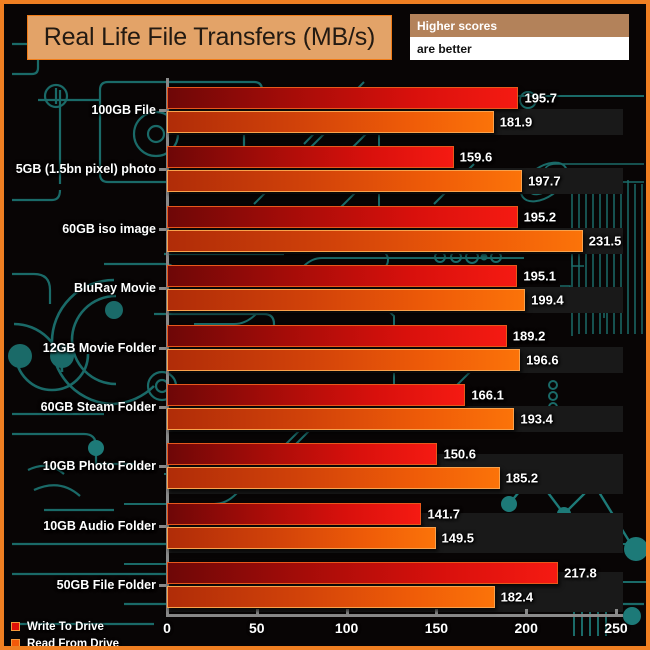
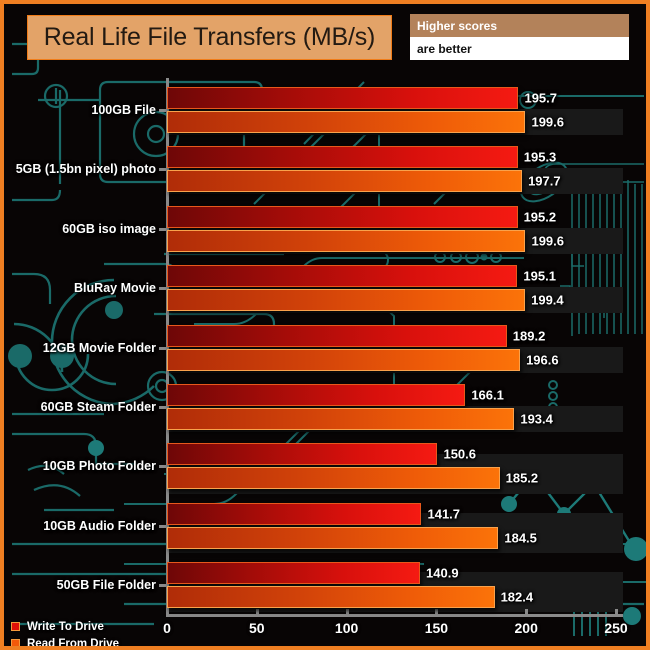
Read From Drive/100GB File: 181.9 -> 199.6
Write To Drive/5GB (1.5bn pixel) photo: 159.6 -> 195.3
Read From Drive/60GB iso image: 231.5 -> 199.6
Read From Drive/10GB Audio Folder: 149.5 -> 184.5
Write To Drive/50GB File Folder: 217.8 -> 140.9
